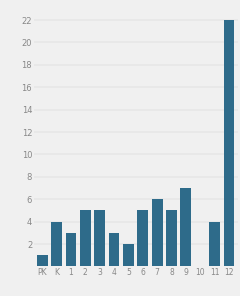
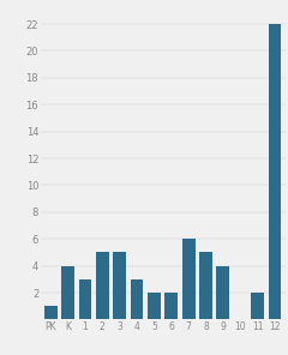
6: 5 -> 2
9: 7 -> 4
11: 4 -> 2
